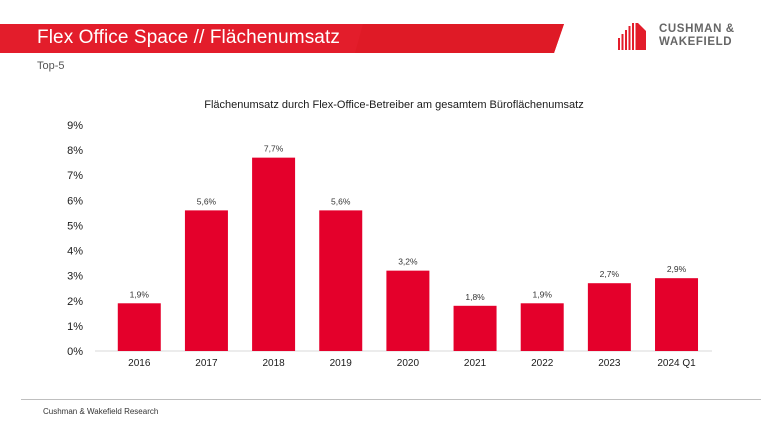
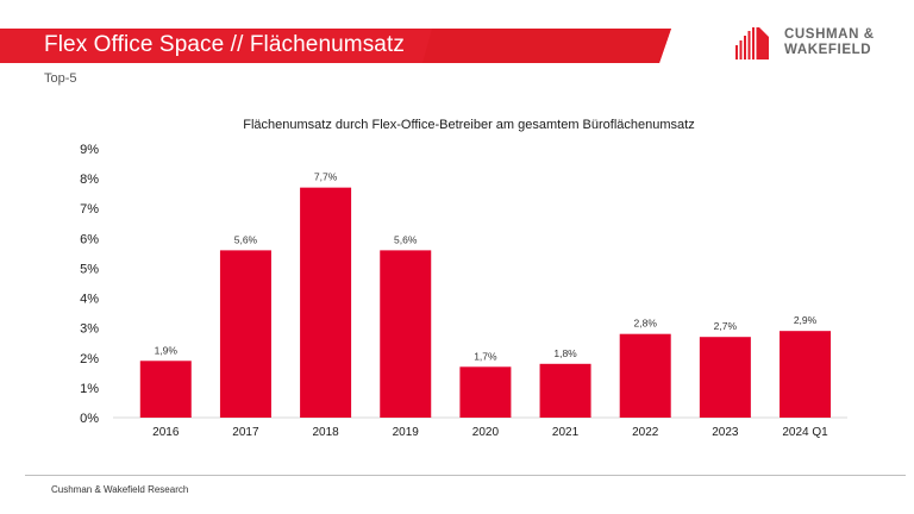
2020: 3,2% -> 1,7%
2022: 1,9% -> 2,8%
